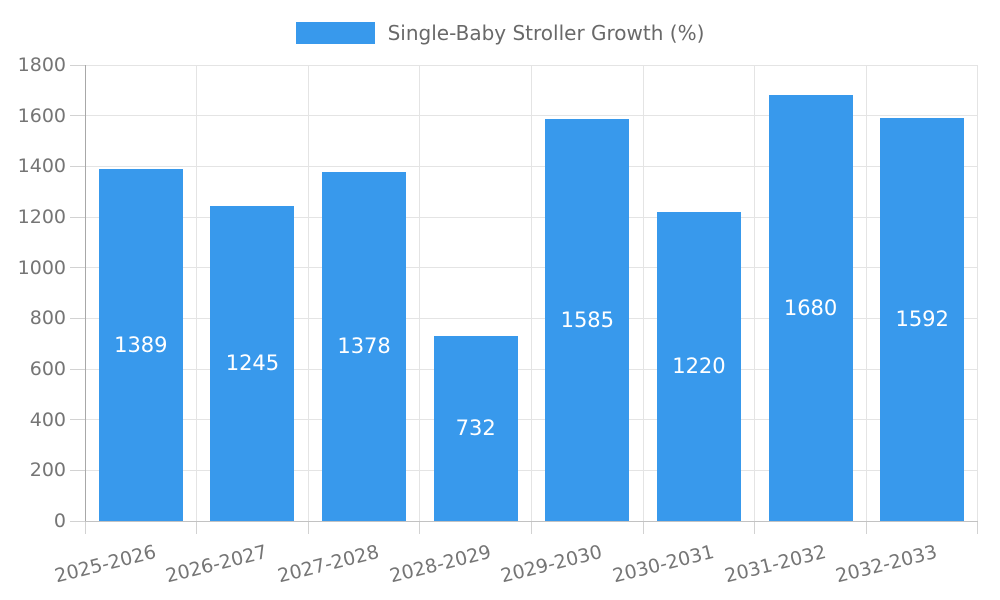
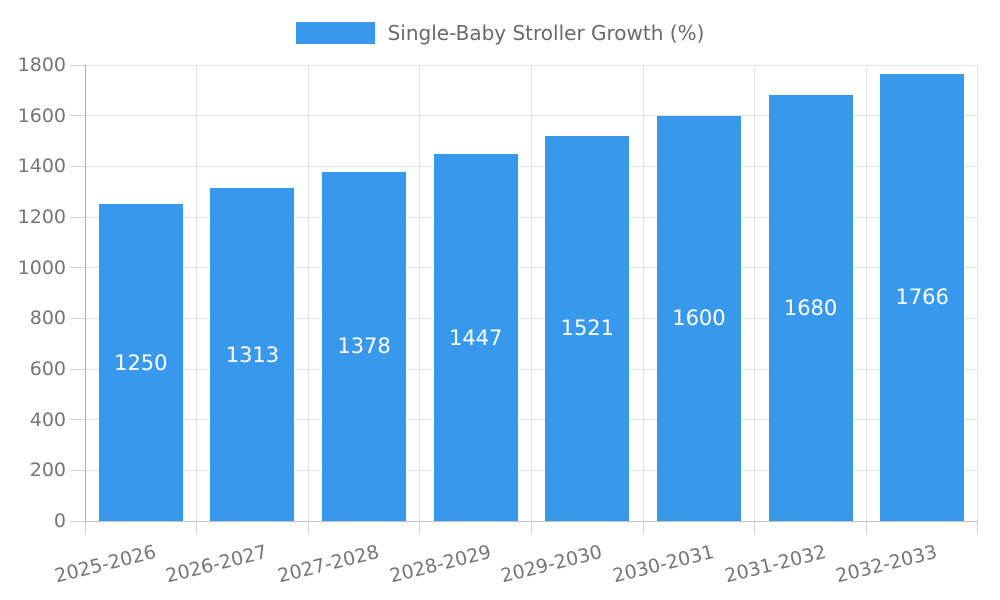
2025-2026: 1389 -> 1250
2026-2027: 1245 -> 1313
2028-2029: 732 -> 1447
2029-2030: 1585 -> 1521
2030-2031: 1220 -> 1600
2032-2033: 1592 -> 1766
